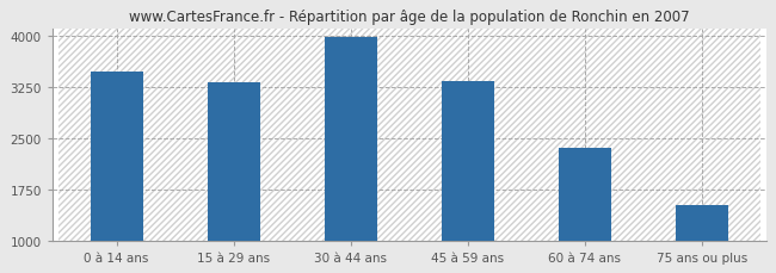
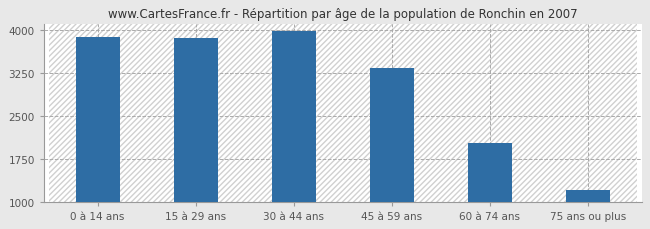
0 à 14 ans: 3480 -> 3880
15 à 29 ans: 3320 -> 3860
60 à 74 ans: 2360 -> 2020
75 ans ou plus: 1520 -> 1200
